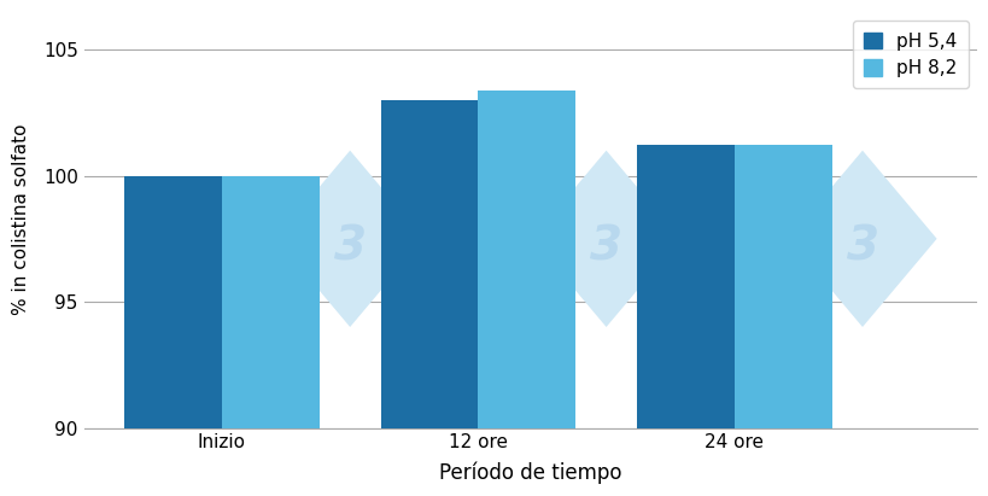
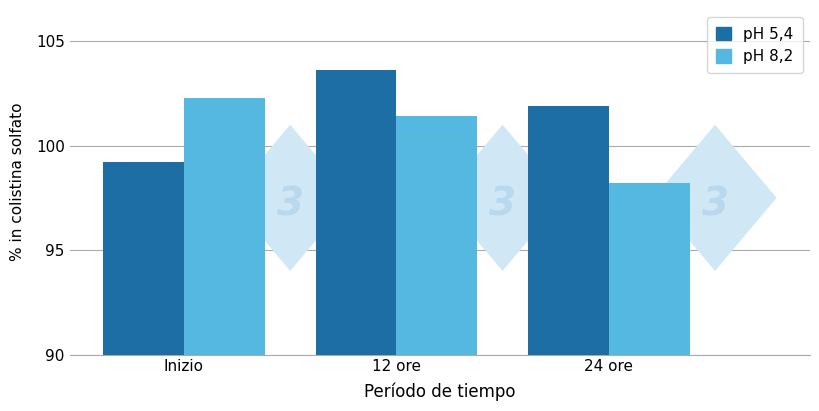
pH 5,4/Inizio: 100.0 -> 99.2
pH 8,2/Inizio: 100.0 -> 102.3
pH 5,4/12 ore: 103.0 -> 103.6
pH 8,2/12 ore: 103.4 -> 101.4
pH 5,4/24 ore: 101.2 -> 101.9
pH 8,2/24 ore: 101.2 -> 98.2
